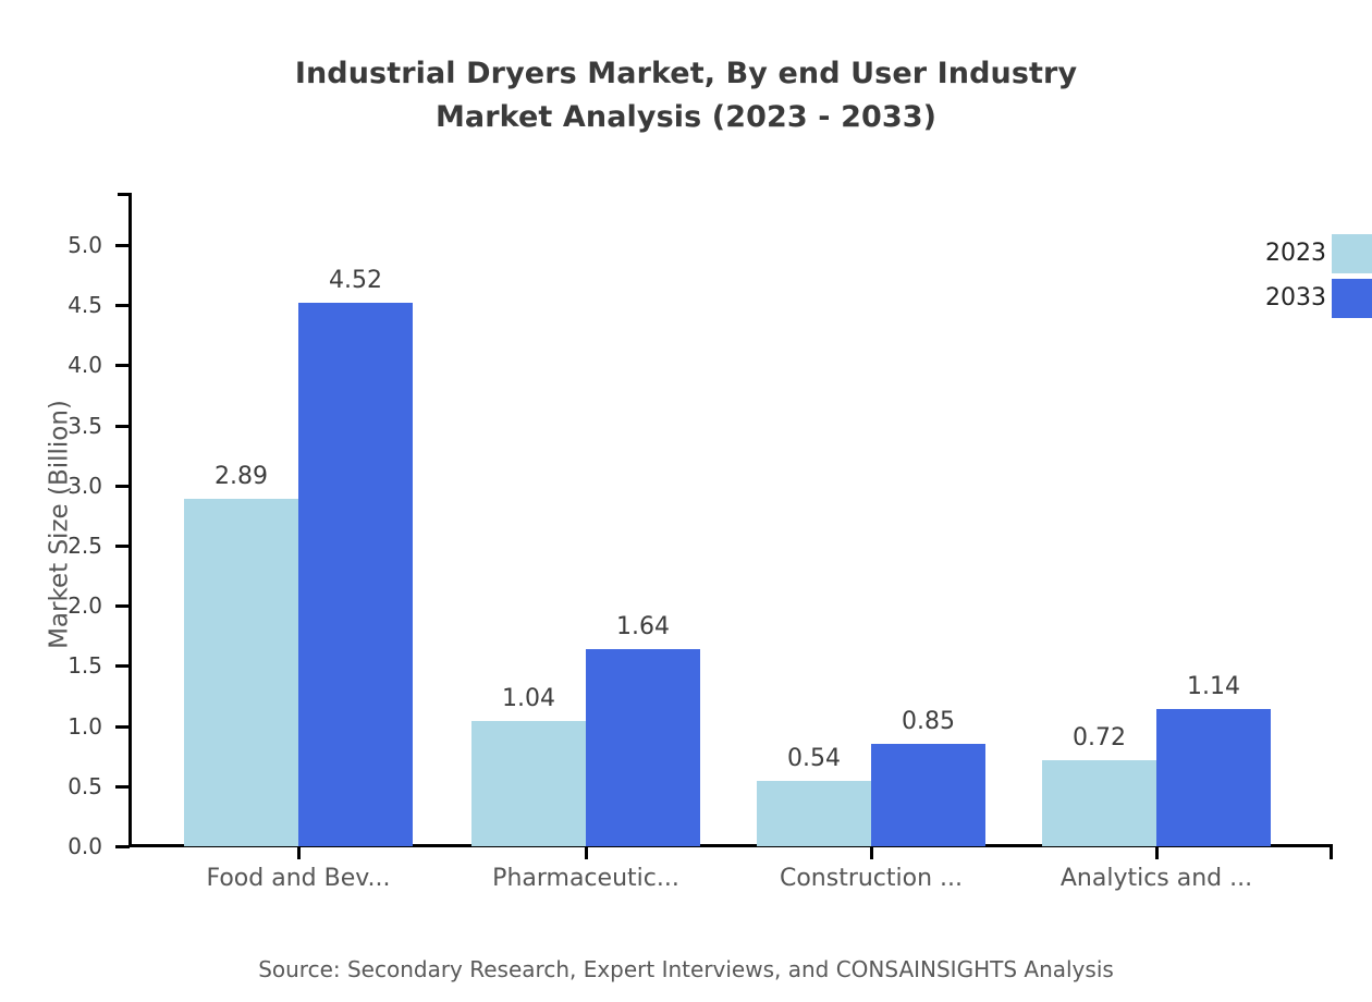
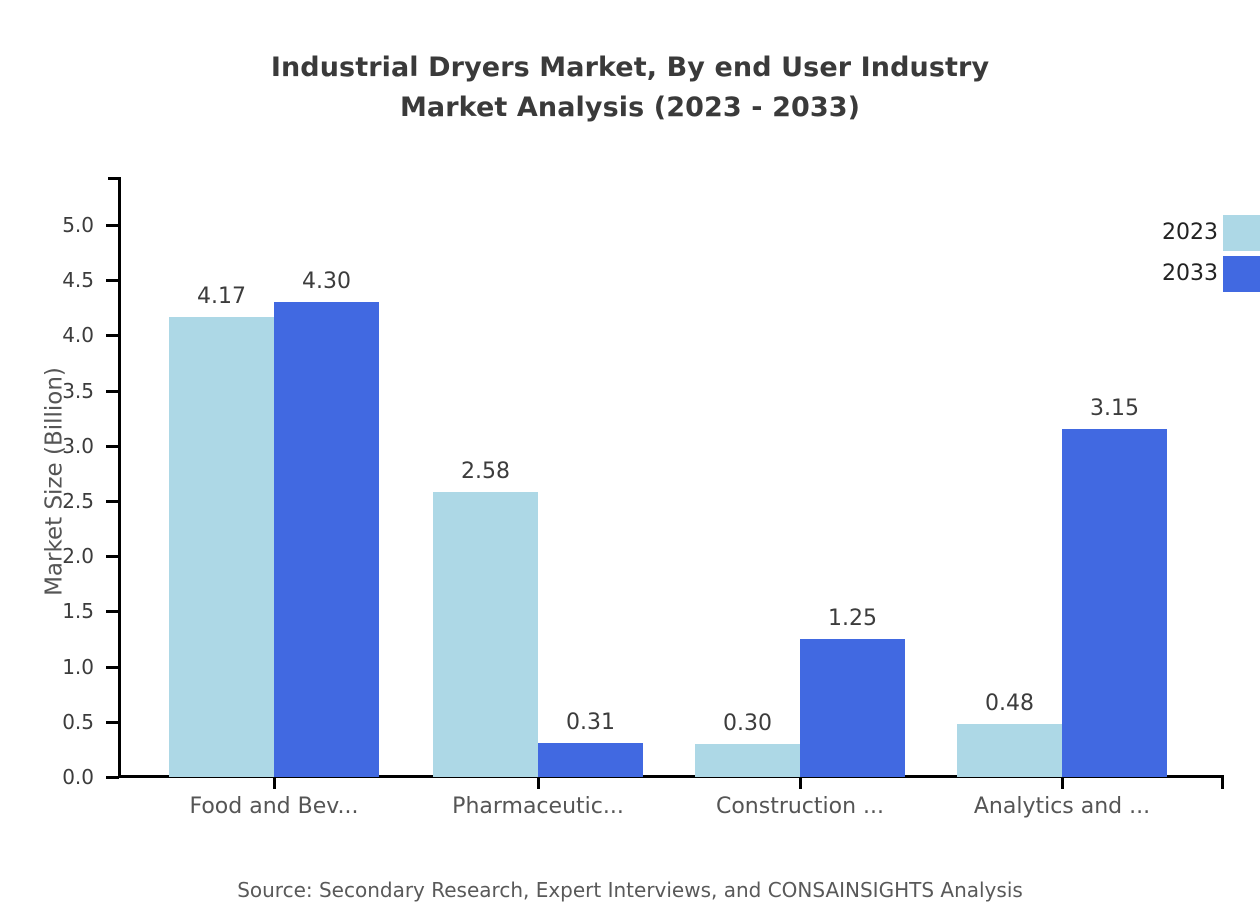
2023/Food and Bev...: 2.89 -> 4.17
2033/Food and Bev...: 4.52 -> 4.30
2023/Pharmaceutic...: 1.04 -> 2.58
2033/Pharmaceutic...: 1.64 -> 0.31
2023/Construction ...: 0.54 -> 0.30
2033/Construction ...: 0.85 -> 1.25
2023/Analytics and ...: 0.72 -> 0.48
2033/Analytics and ...: 1.14 -> 3.15
